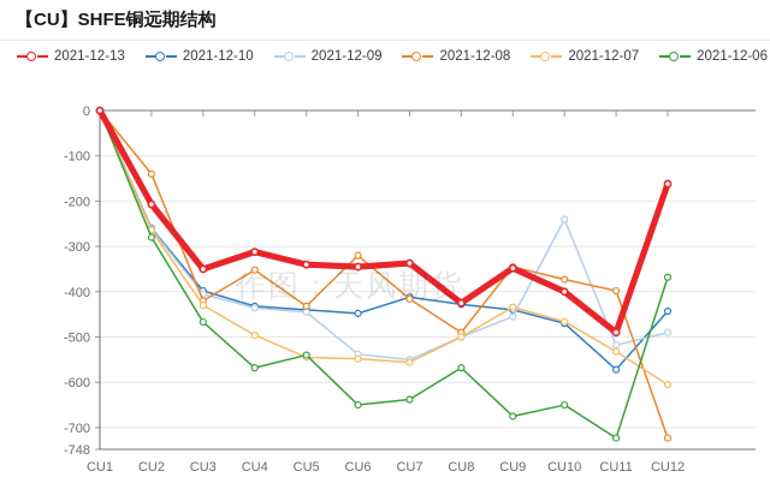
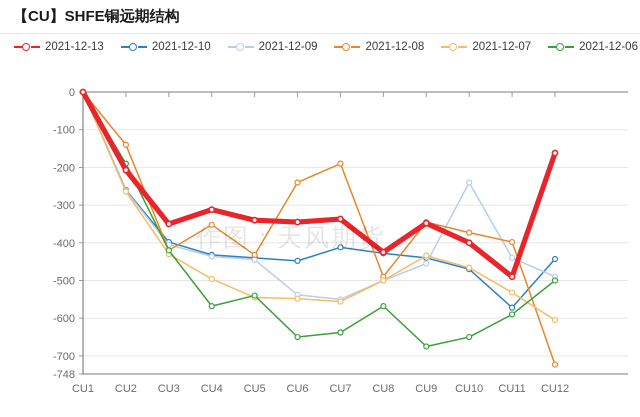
2021-12-06/CU2: -280 -> -190
2021-12-06/CU3: -470 -> -420
2021-12-08/CU6: -320 -> -240
2021-12-08/CU7: -420 -> -190
2021-12-09/CU11: -520 -> -440
2021-12-06/CU11: -720 -> -590
2021-12-06/CU12: -370 -> -500
